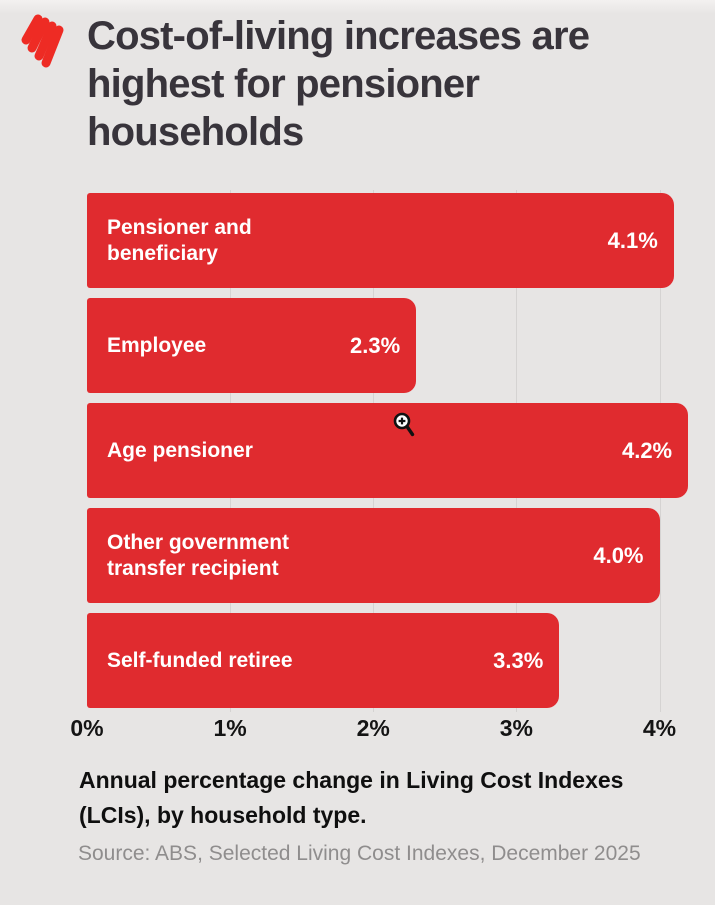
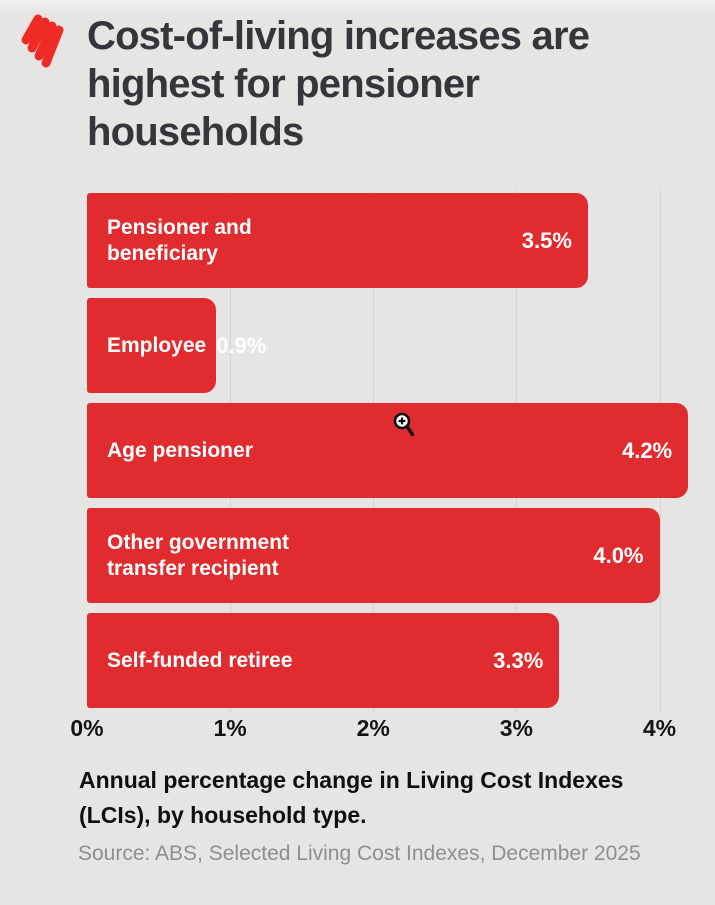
Pensioner and beneficiary: 4.1% -> 3.5%
Employee: 2.3% -> 0.9%
